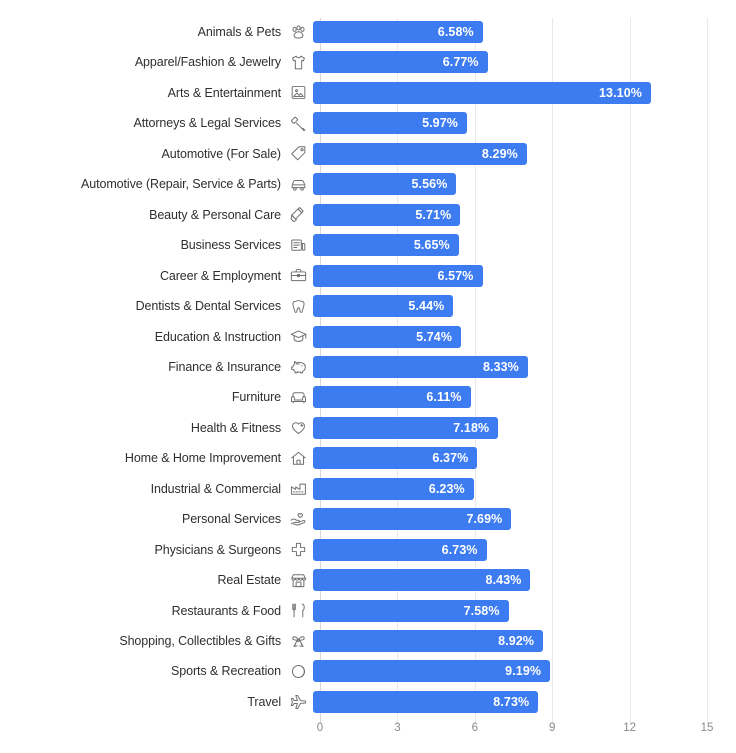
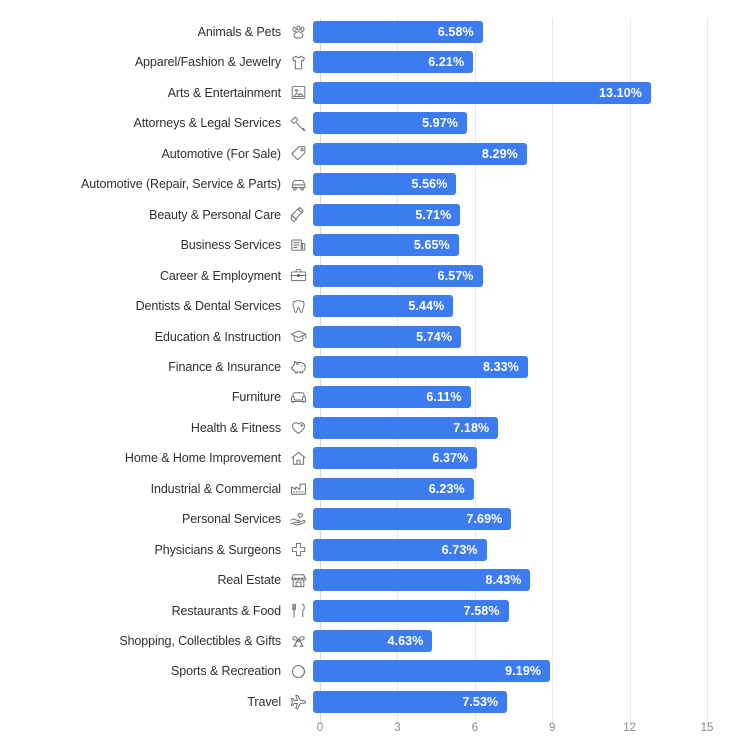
Apparel/Fashion & Jewelry: 6.77% -> 6.21%
Shopping, Collectibles & Gifts: 8.92% -> 4.63%
Travel: 8.73% -> 7.53%
